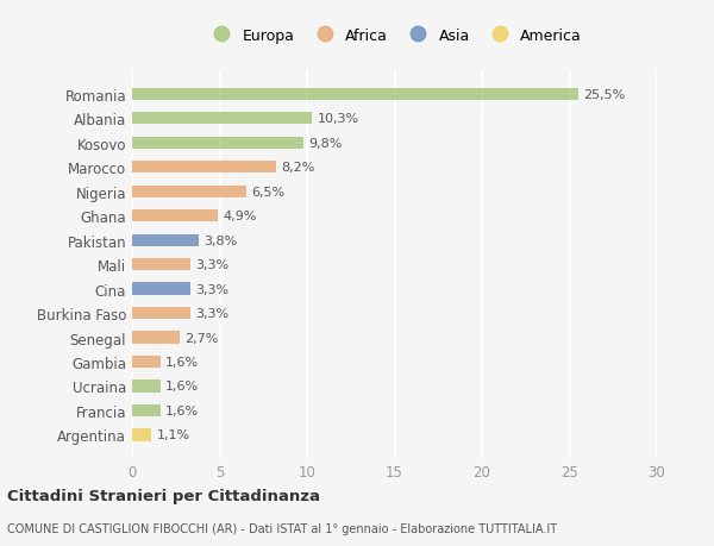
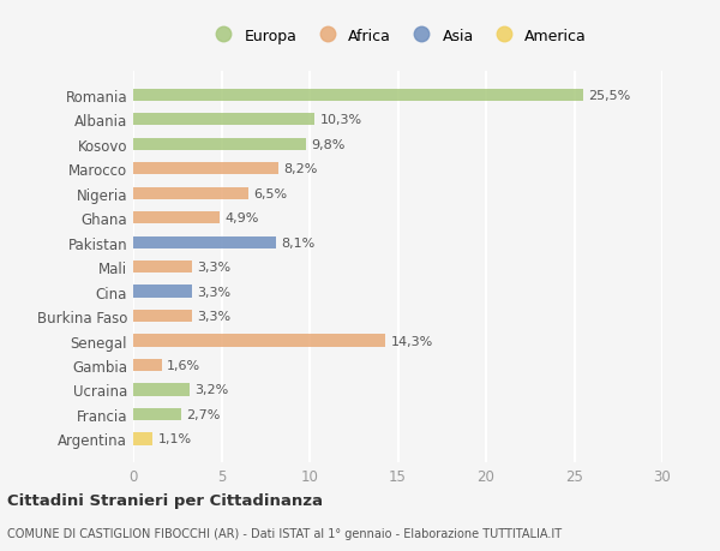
Pakistan: 3,8% -> 8,1%
Senegal: 2,7% -> 14,3%
Ucraina: 1,6% -> 3,2%
Francia: 1,6% -> 2,7%
